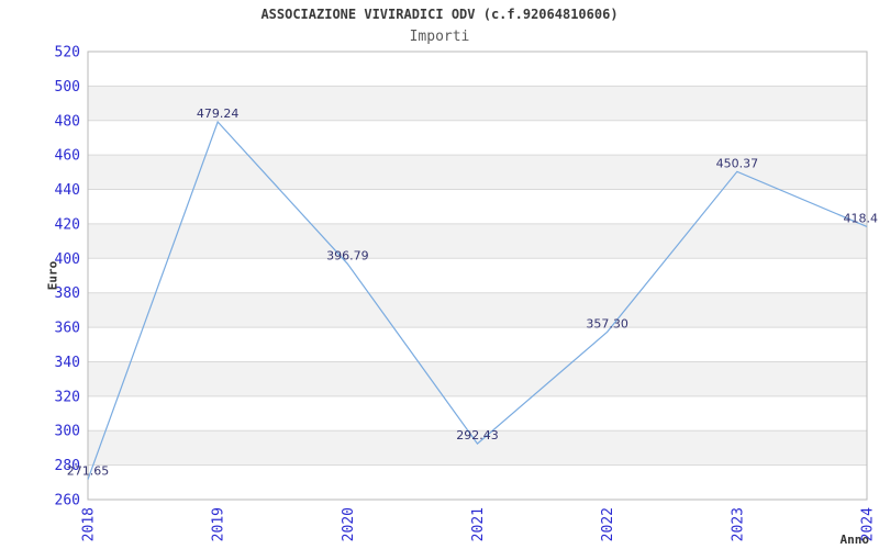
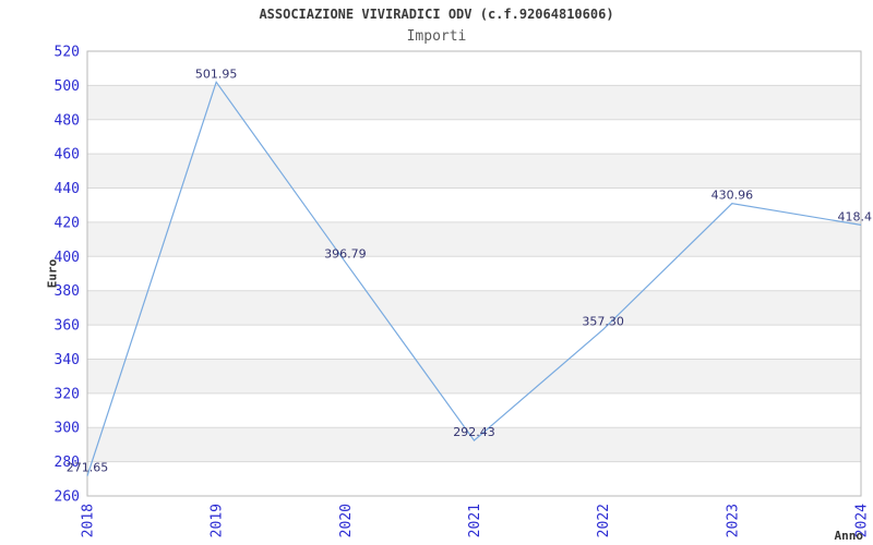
2019: 479.24 -> 501.95
2023: 450.37 -> 430.96
